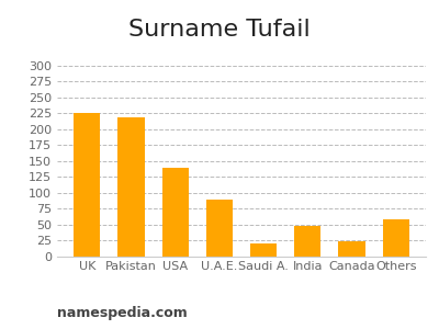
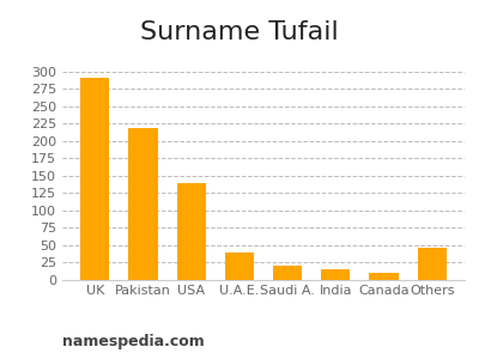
UK: 226 -> 291
U.A.E.: 90 -> 39
India: 48 -> 16
Canada: 24 -> 11
Others: 58 -> 46
